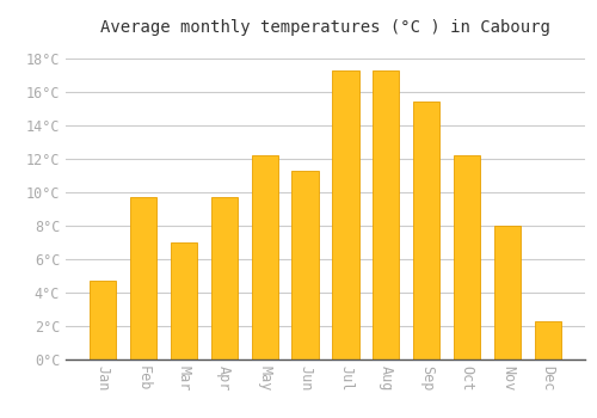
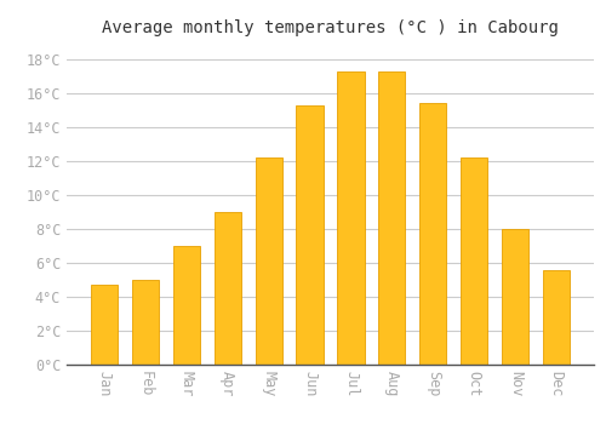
Feb: 9.7°C -> 5.0°C
Apr: 9.7°C -> 9.0°C
Jun: 11.3°C -> 15.3°C
Dec: 2.3°C -> 5.6°C
